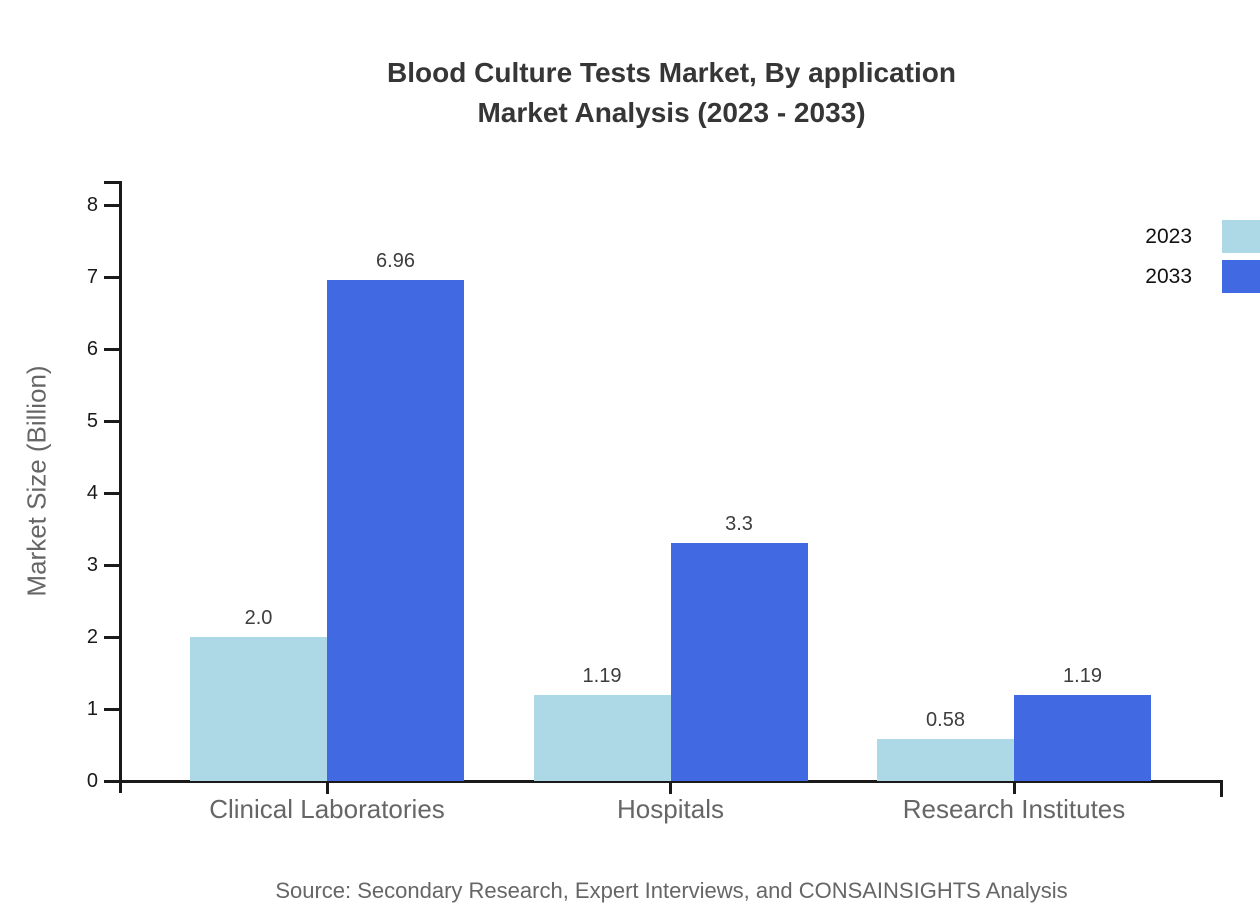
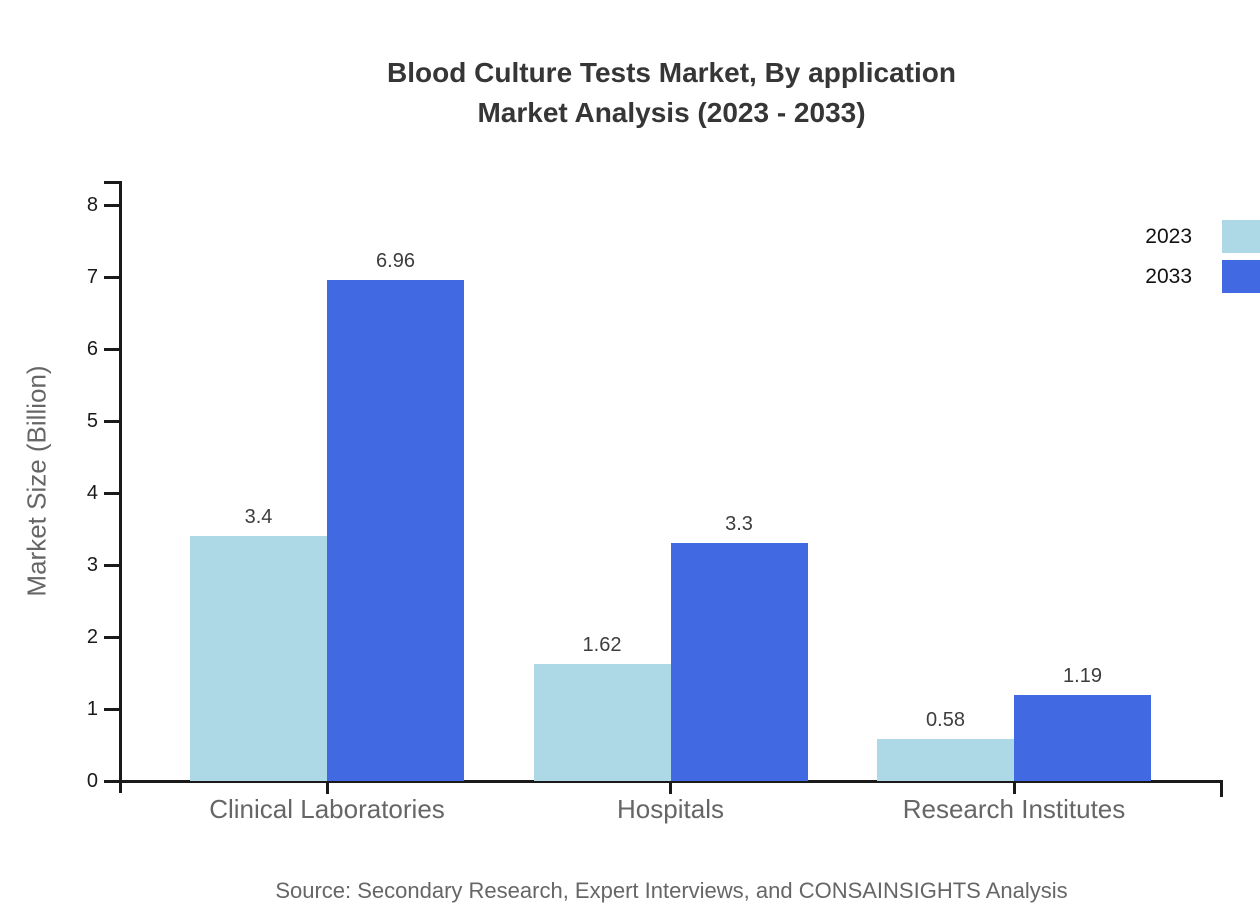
2023/Clinical Laboratories: 2.0 -> 3.4
2023/Hospitals: 1.19 -> 1.62
